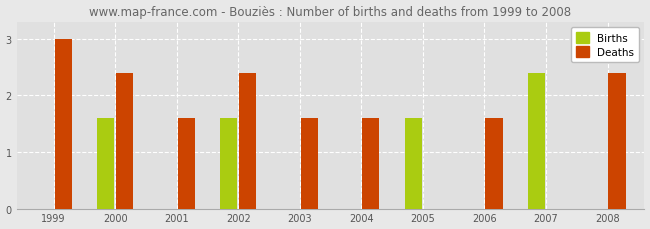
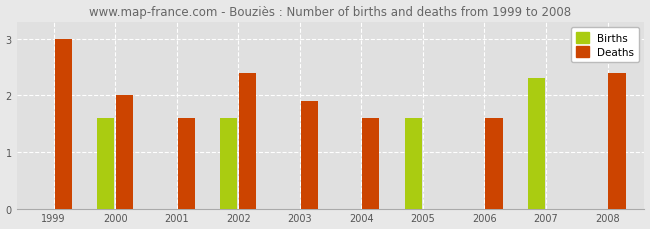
Deaths/2000: 2.4 -> 2.0
Deaths/2003: 1.6 -> 1.9
Births/2007: 2.4 -> 2.3
